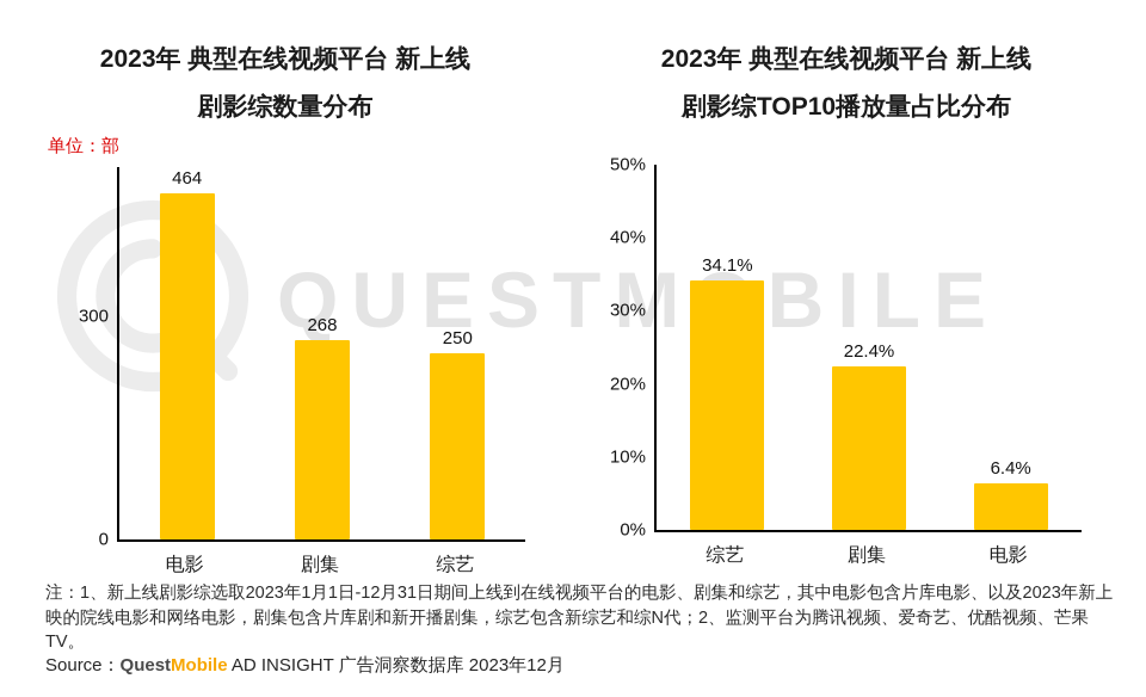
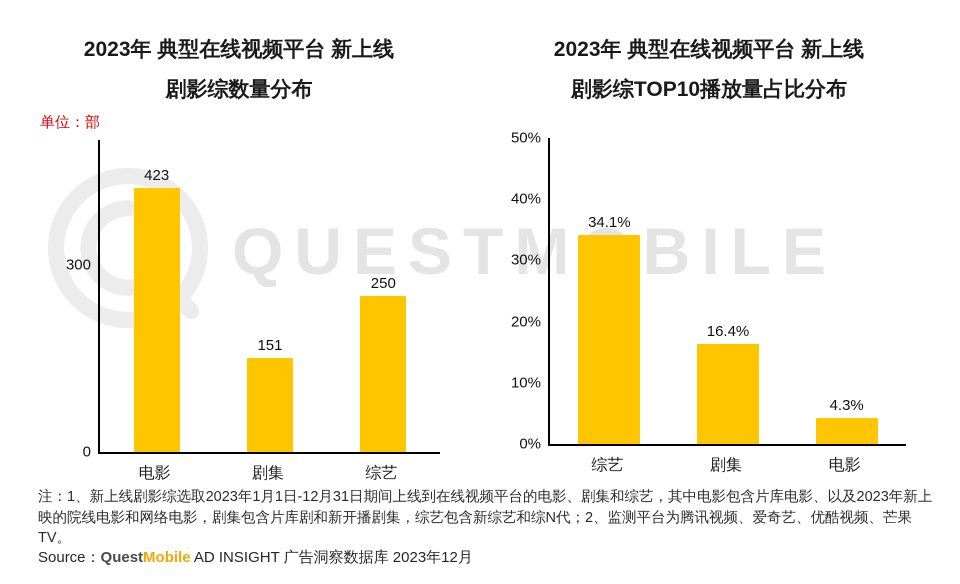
2023年 典型在线视频平台 新上线 剧影综数量分布/电影: 464 -> 423
2023年 典型在线视频平台 新上线 剧影综数量分布/剧集: 268 -> 151
2023年 典型在线视频平台 新上线 剧影综TOP10播放量占比分布/剧集: 22.4% -> 16.4%
2023年 典型在线视频平台 新上线 剧影综TOP10播放量占比分布/电影: 6.4% -> 4.3%
